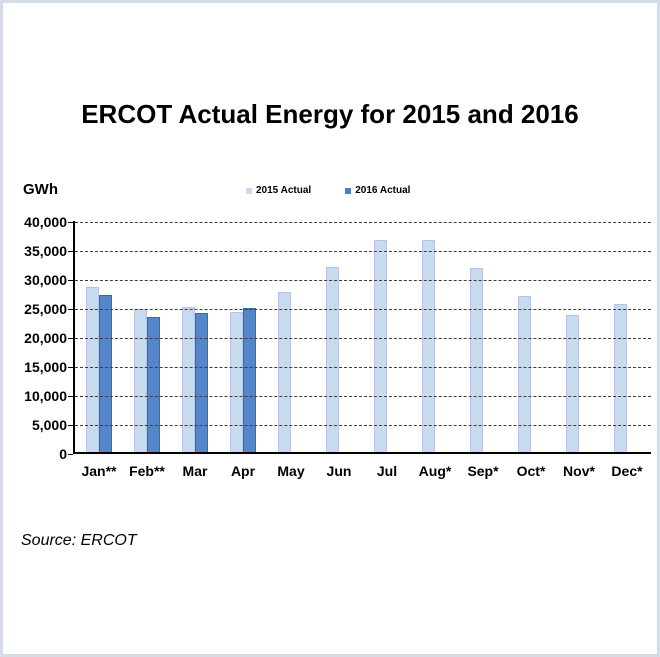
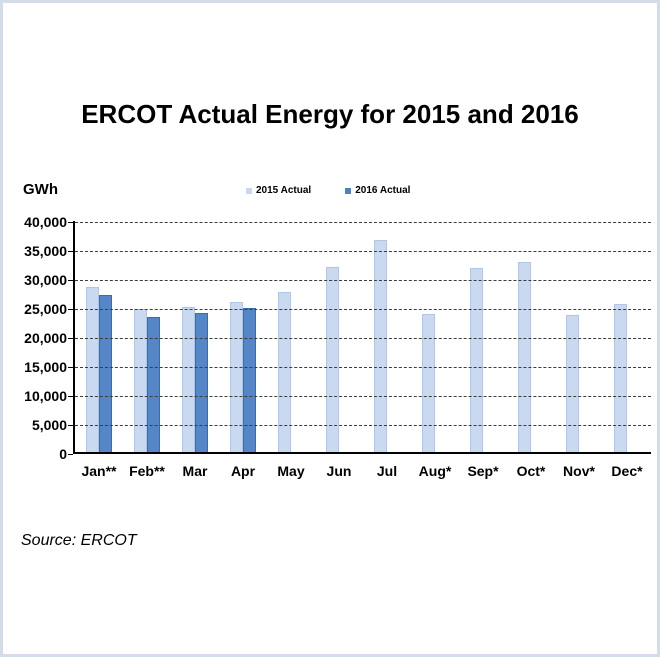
2015 Actual/Apr: 24000 -> 26000
2015 Actual/Aug*: 37000 -> 24000
2015 Actual/Oct*: 27000 -> 33000
